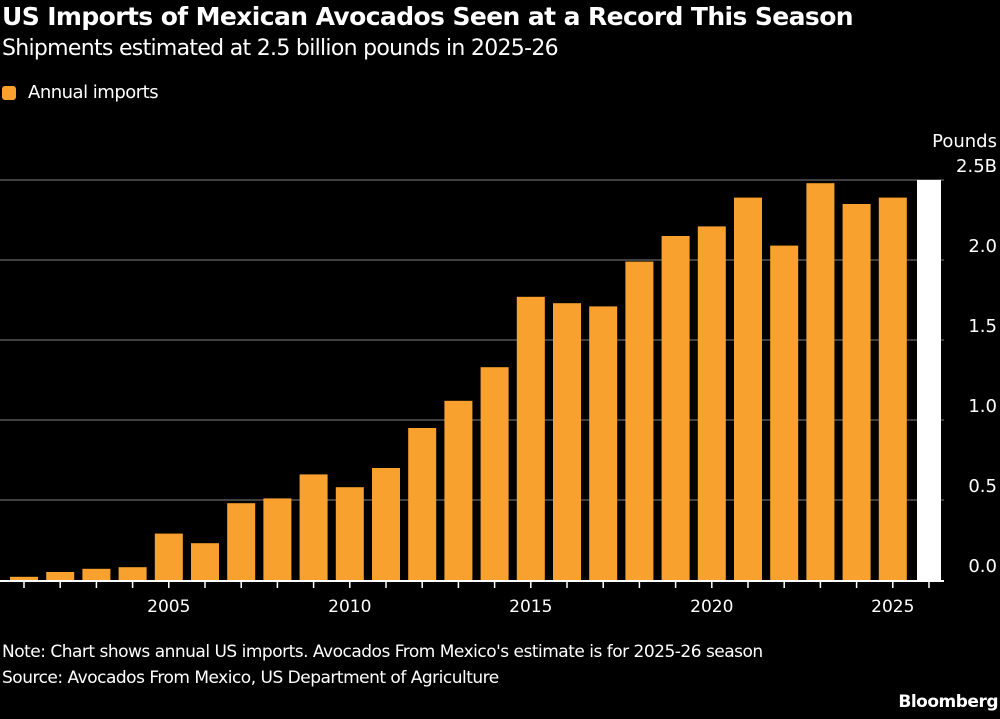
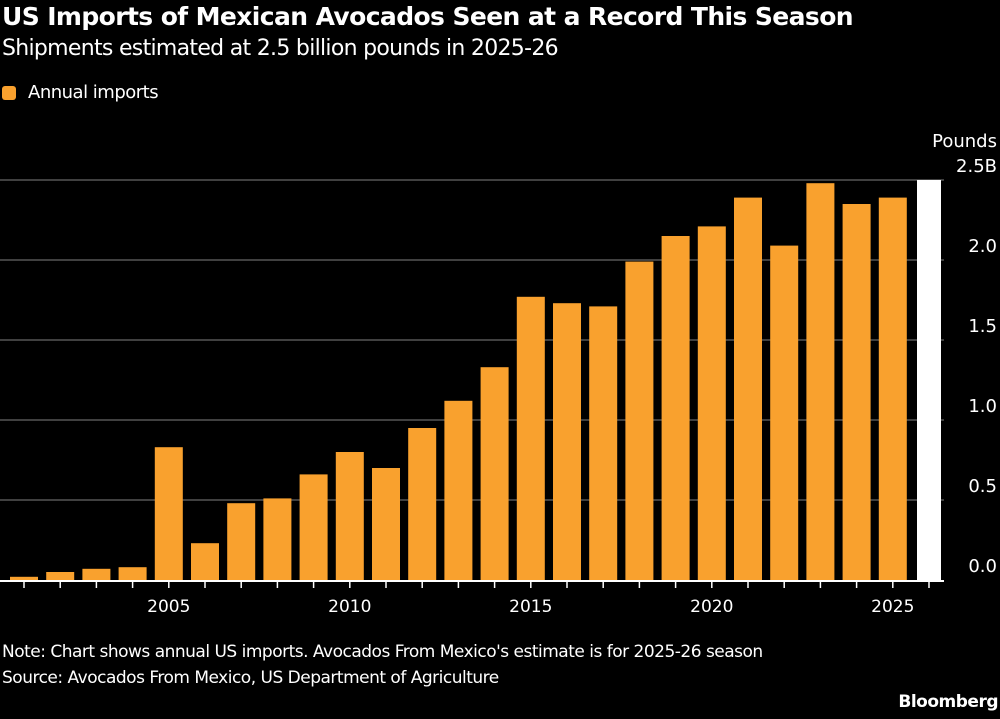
2005: 0.29B -> 0.83B
2010: 0.58B -> 0.80B
